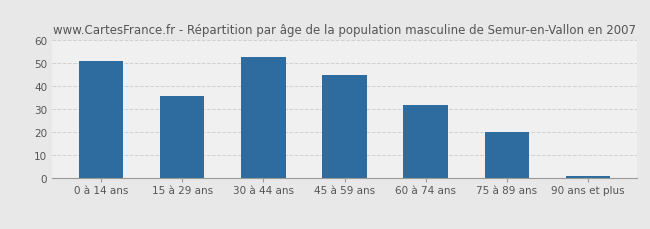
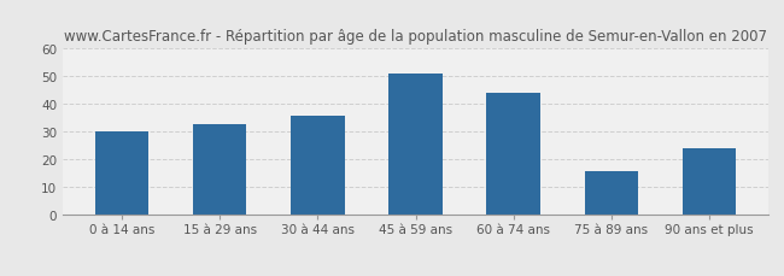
0 à 14 ans: 51 -> 30
15 à 29 ans: 36 -> 33
30 à 44 ans: 53 -> 36
45 à 59 ans: 45 -> 51
60 à 74 ans: 32 -> 44
75 à 89 ans: 20 -> 16
90 ans et plus: 1 -> 24
